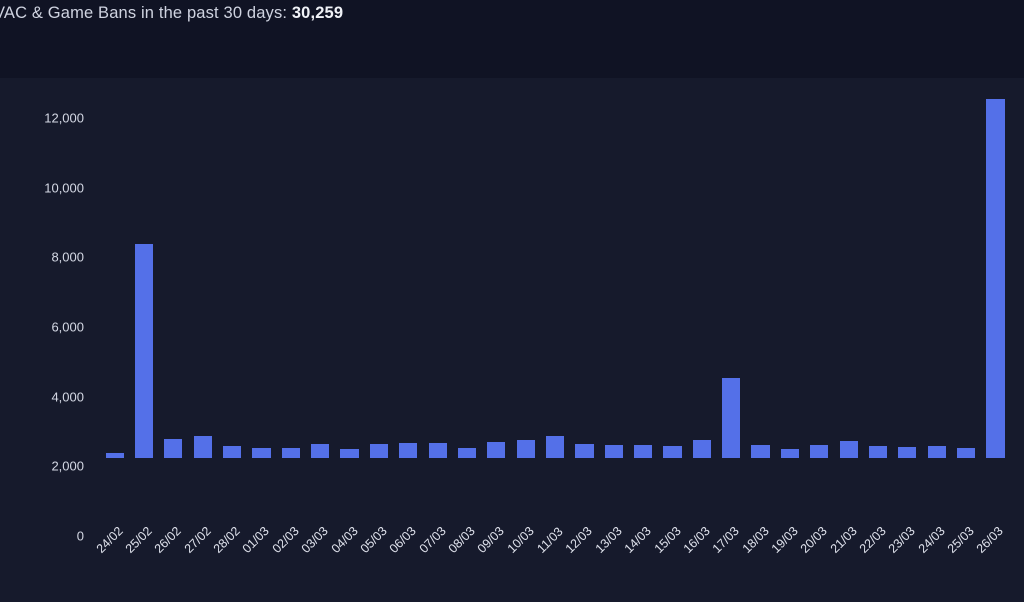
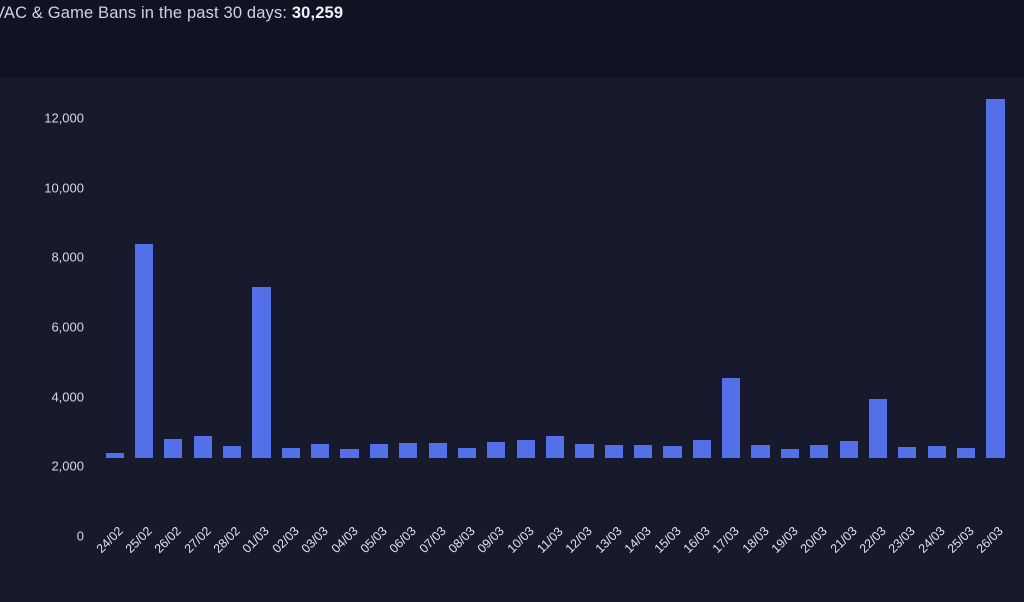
01/03: 300 -> 4900
22/03: 400 -> 1700
